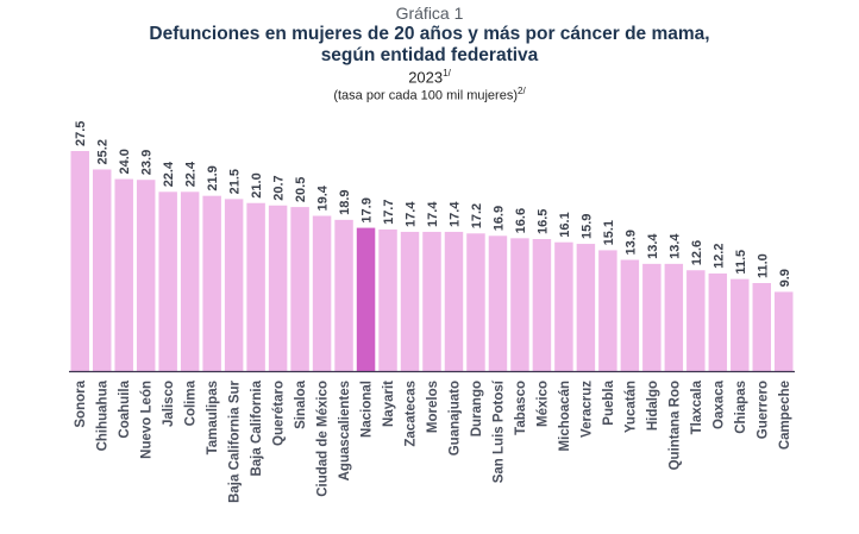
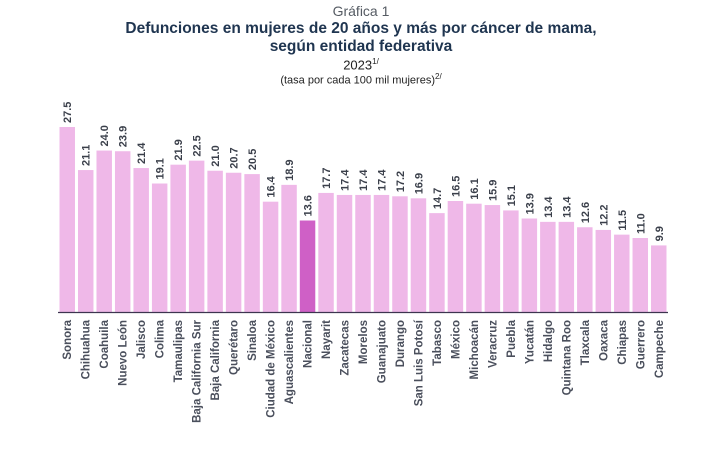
Chihuahua: 25.2 -> 21.1
Jalisco: 22.4 -> 21.4
Colima: 22.4 -> 19.1
Baja California Sur: 21.5 -> 22.5
Ciudad de México: 19.4 -> 16.4
Nacional: 17.9 -> 13.6
Tabasco: 16.6 -> 14.7
